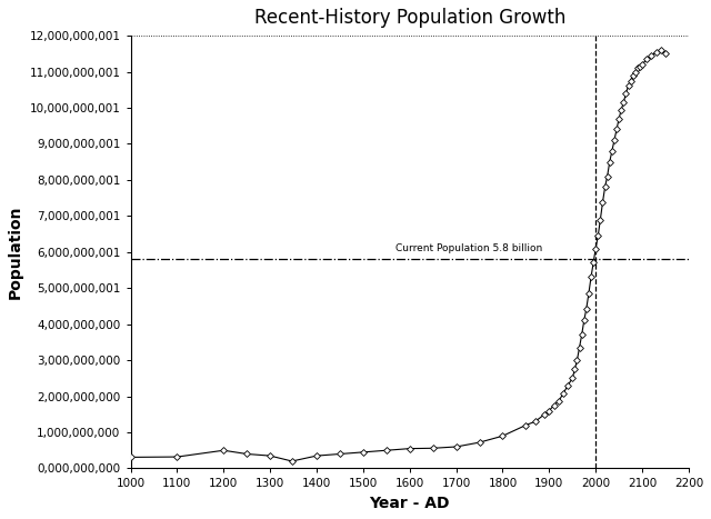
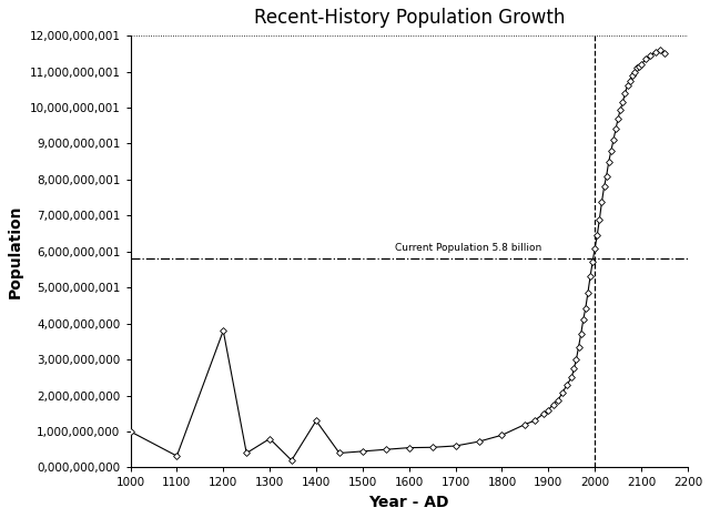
1000: 310,000,000 -> 1,000,000,000
1200: 500,000,000 -> 3,800,000,000
1300: 350,000,000 -> 800,000,000
1400: 350,000,000 -> 1,300,000,000
